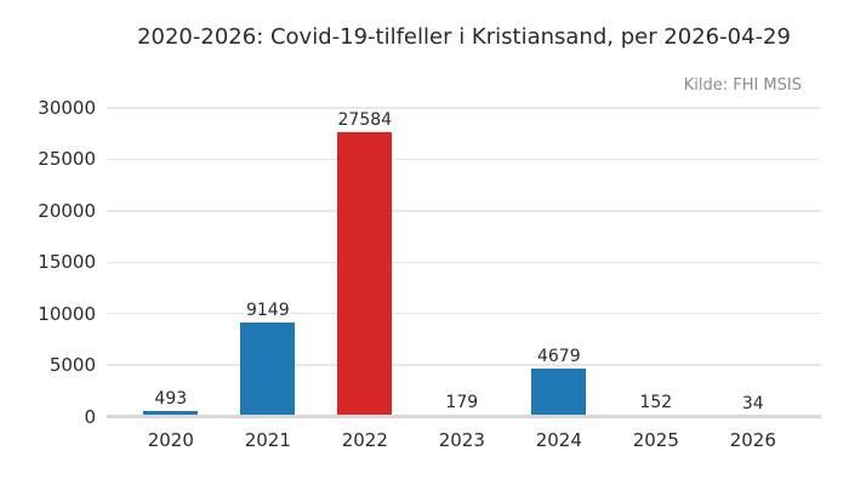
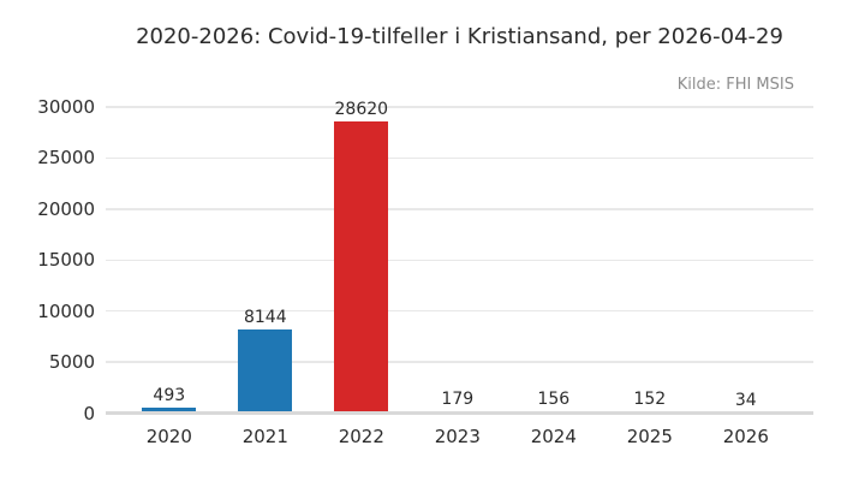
2021: 9149 -> 8144
2022: 27584 -> 28620
2024: 4679 -> 156
